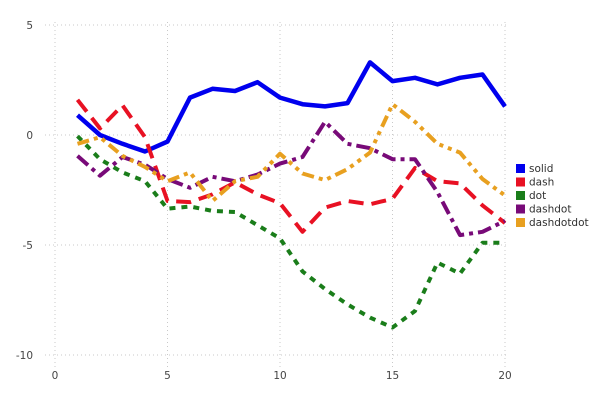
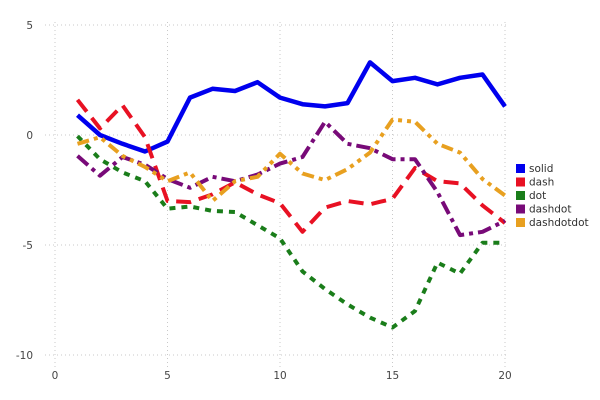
dashdotdot/15: 1.4 -> 0.7
